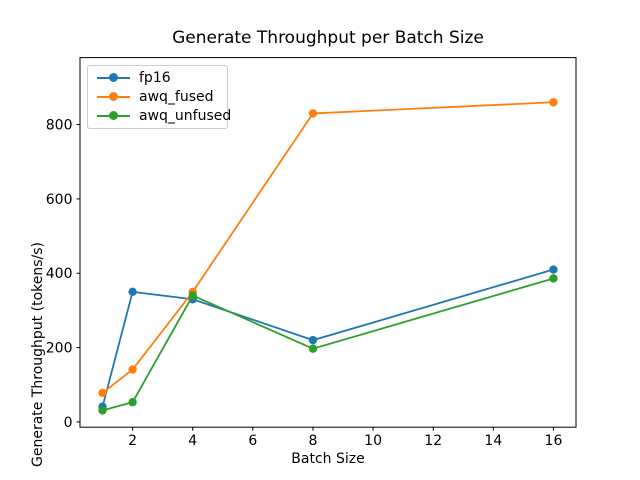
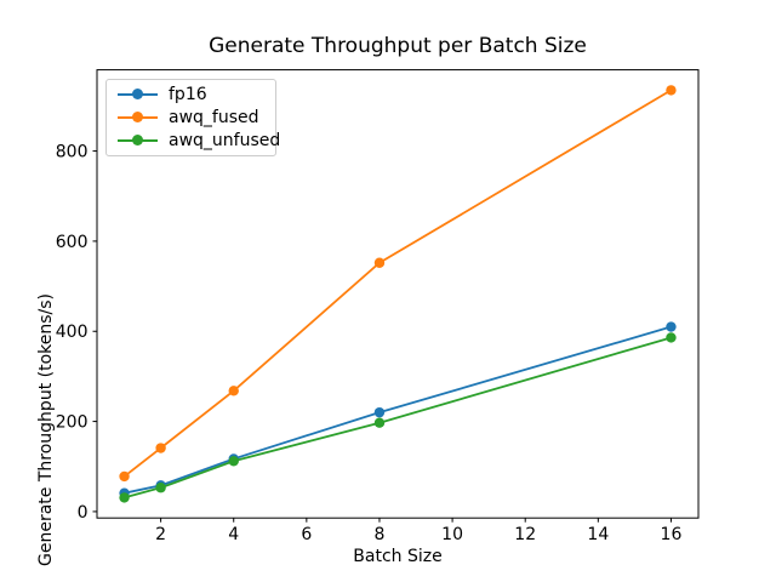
fp16/2: 350 -> 60
fp16/4: 330 -> 120
awq_fused/4: 350 -> 270
awq_unfused/4: 340 -> 110
awq_fused/8: 830 -> 550
awq_fused/16: 860 -> 940
